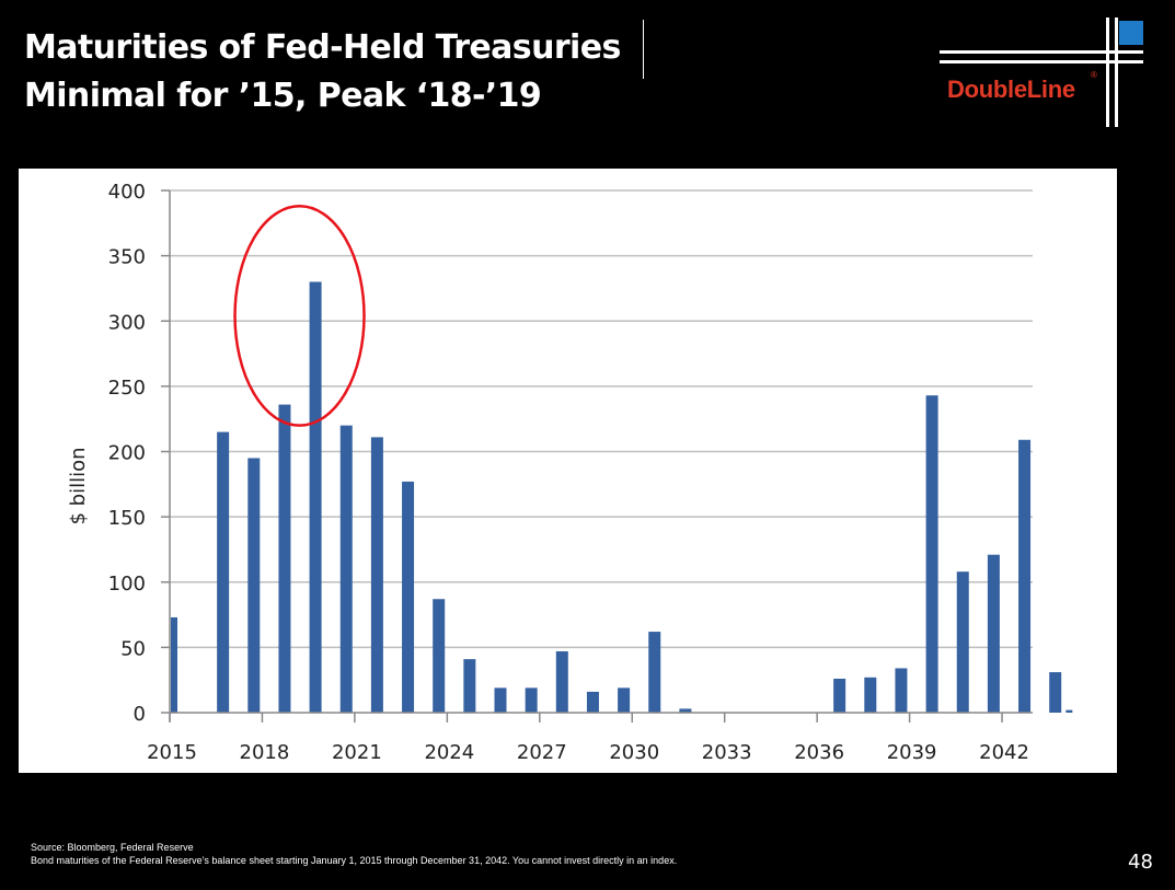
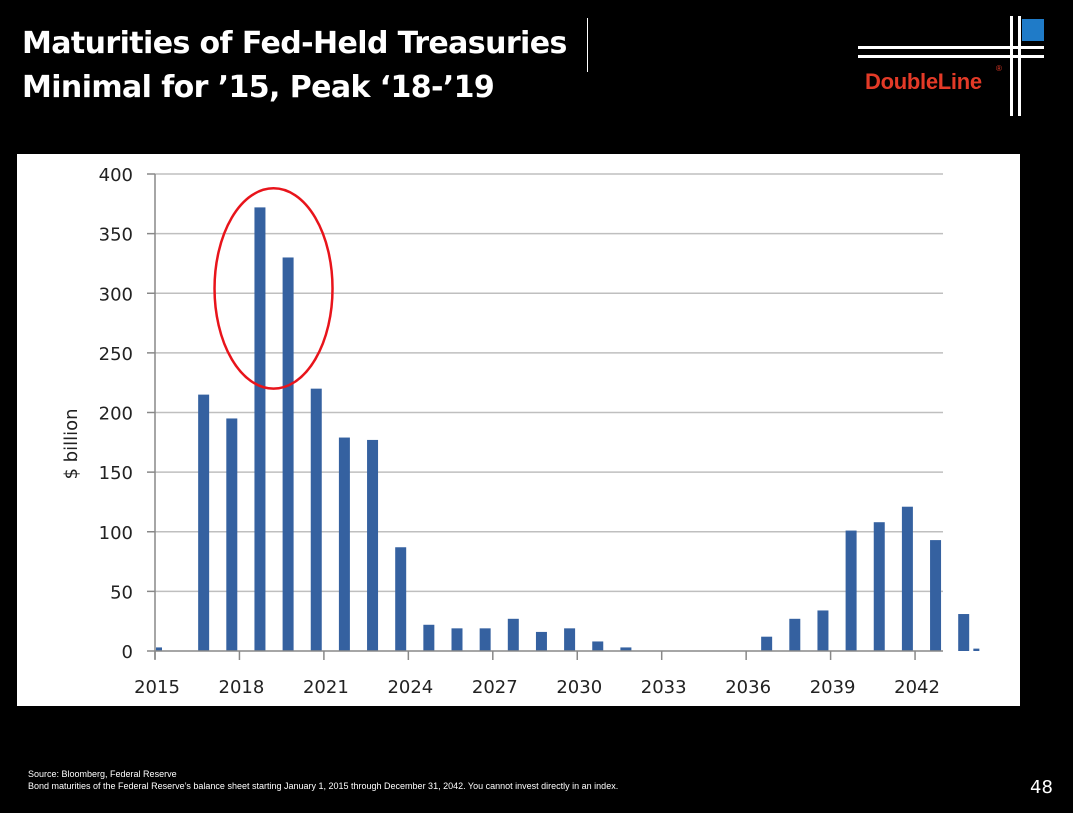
2015: 73 -> 3
2018: 236 -> 372
2021: 211 -> 179
2024: 41 -> 22
2027: 47 -> 27
2030: 62 -> 8
2036: 26 -> 12
2039: 243 -> 101
2042: 209 -> 93
